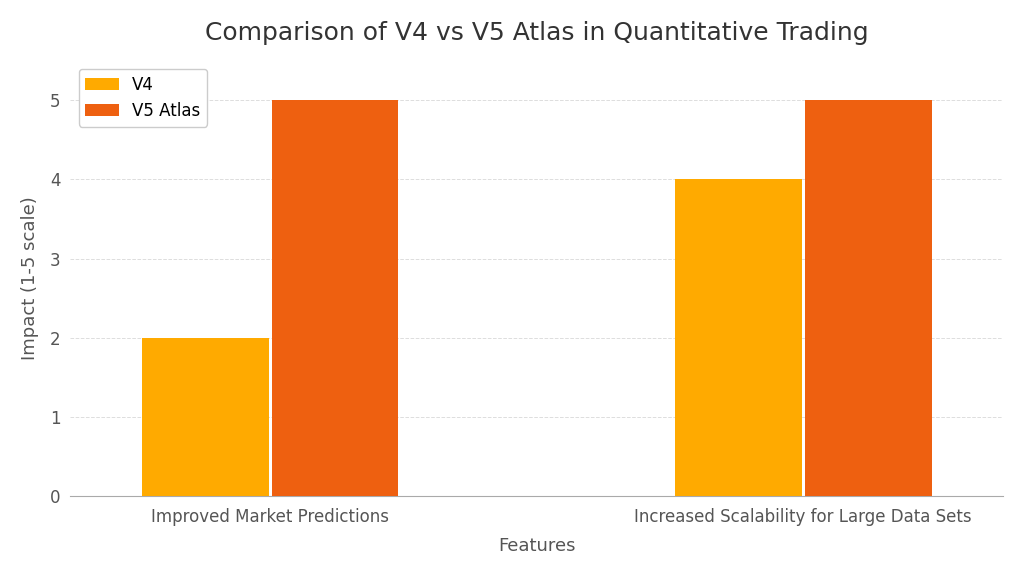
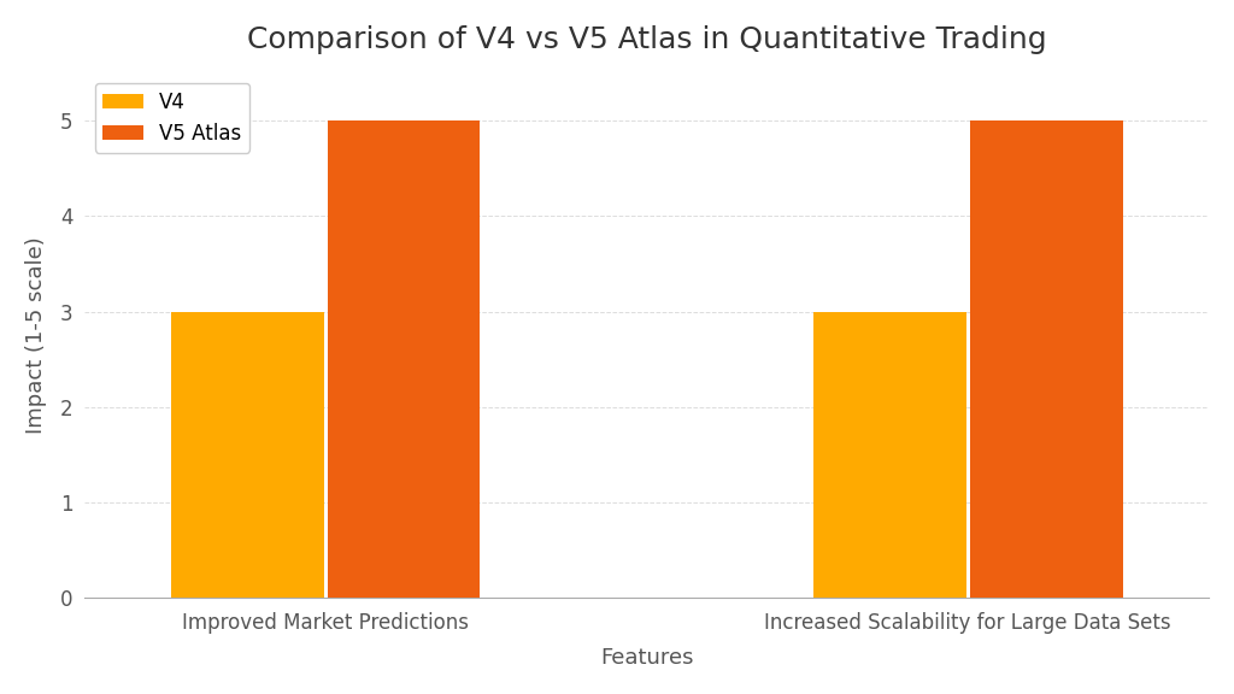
V4/Improved Market Predictions: 2 -> 3
V4/Increased Scalability for Large Data Sets: 4 -> 3
